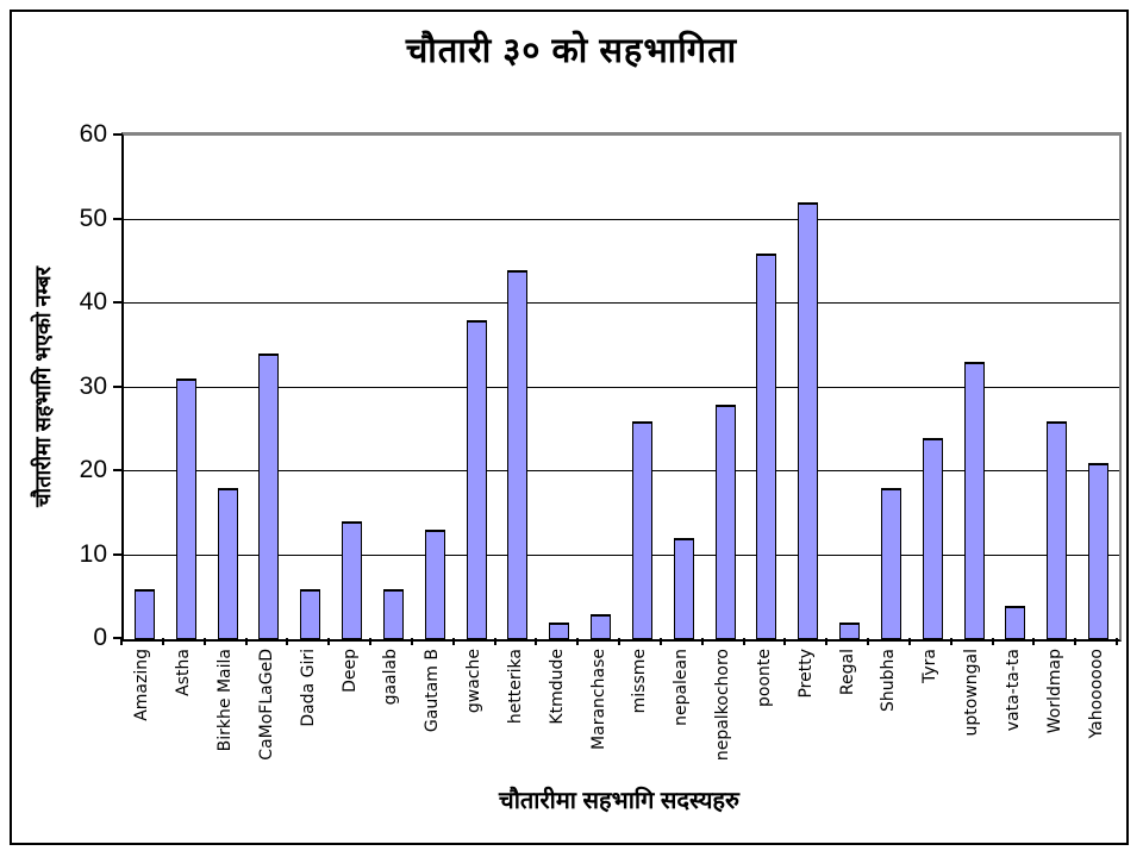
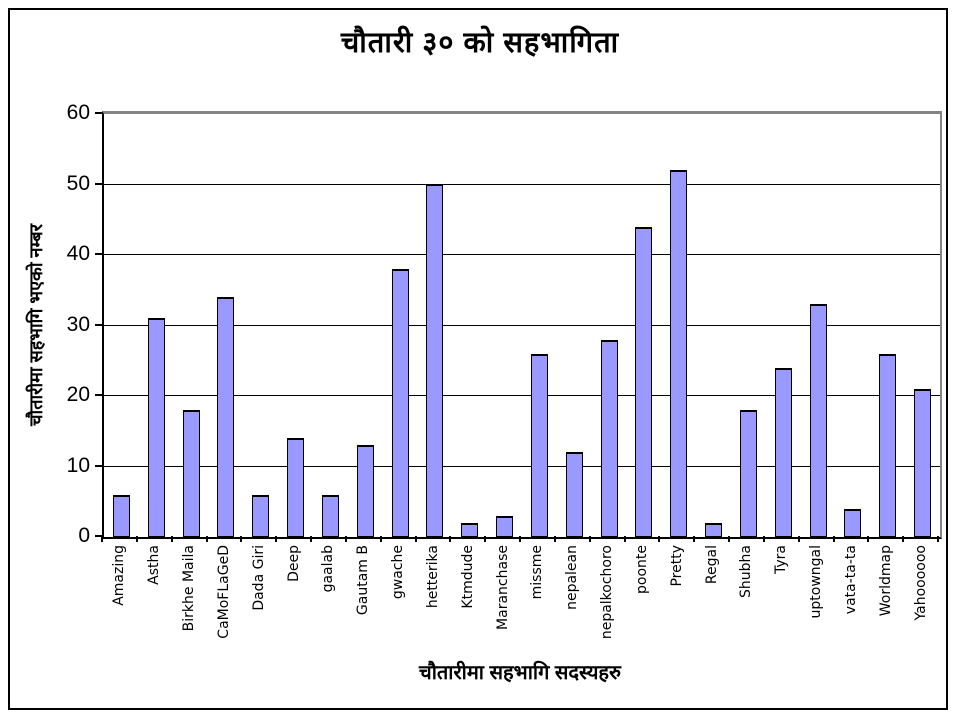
hetterika: 44 -> 50
poonte: 46 -> 44
